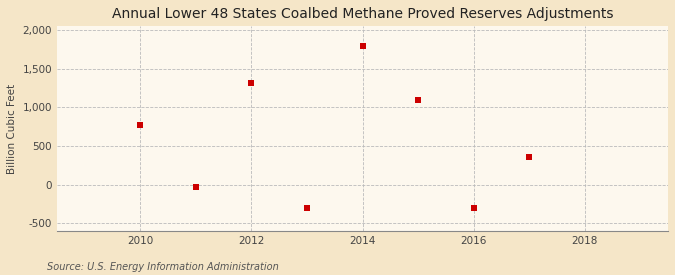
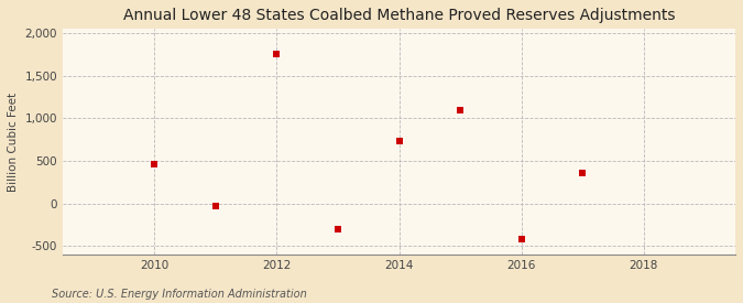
2010: 780 -> 460
2012: 1,310 -> 1,760
2014: 1,800 -> 740
2016: -300 -> -420
